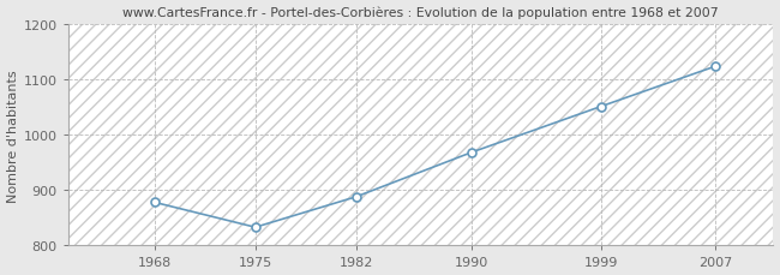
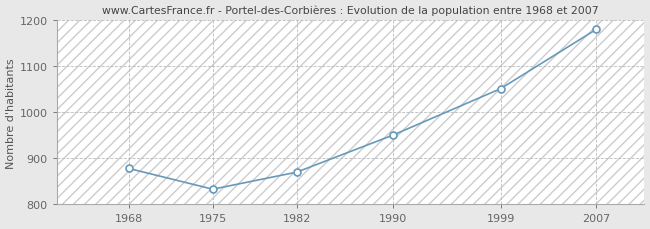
1982: 888 -> 870
1990: 968 -> 950
2007: 1124 -> 1180
